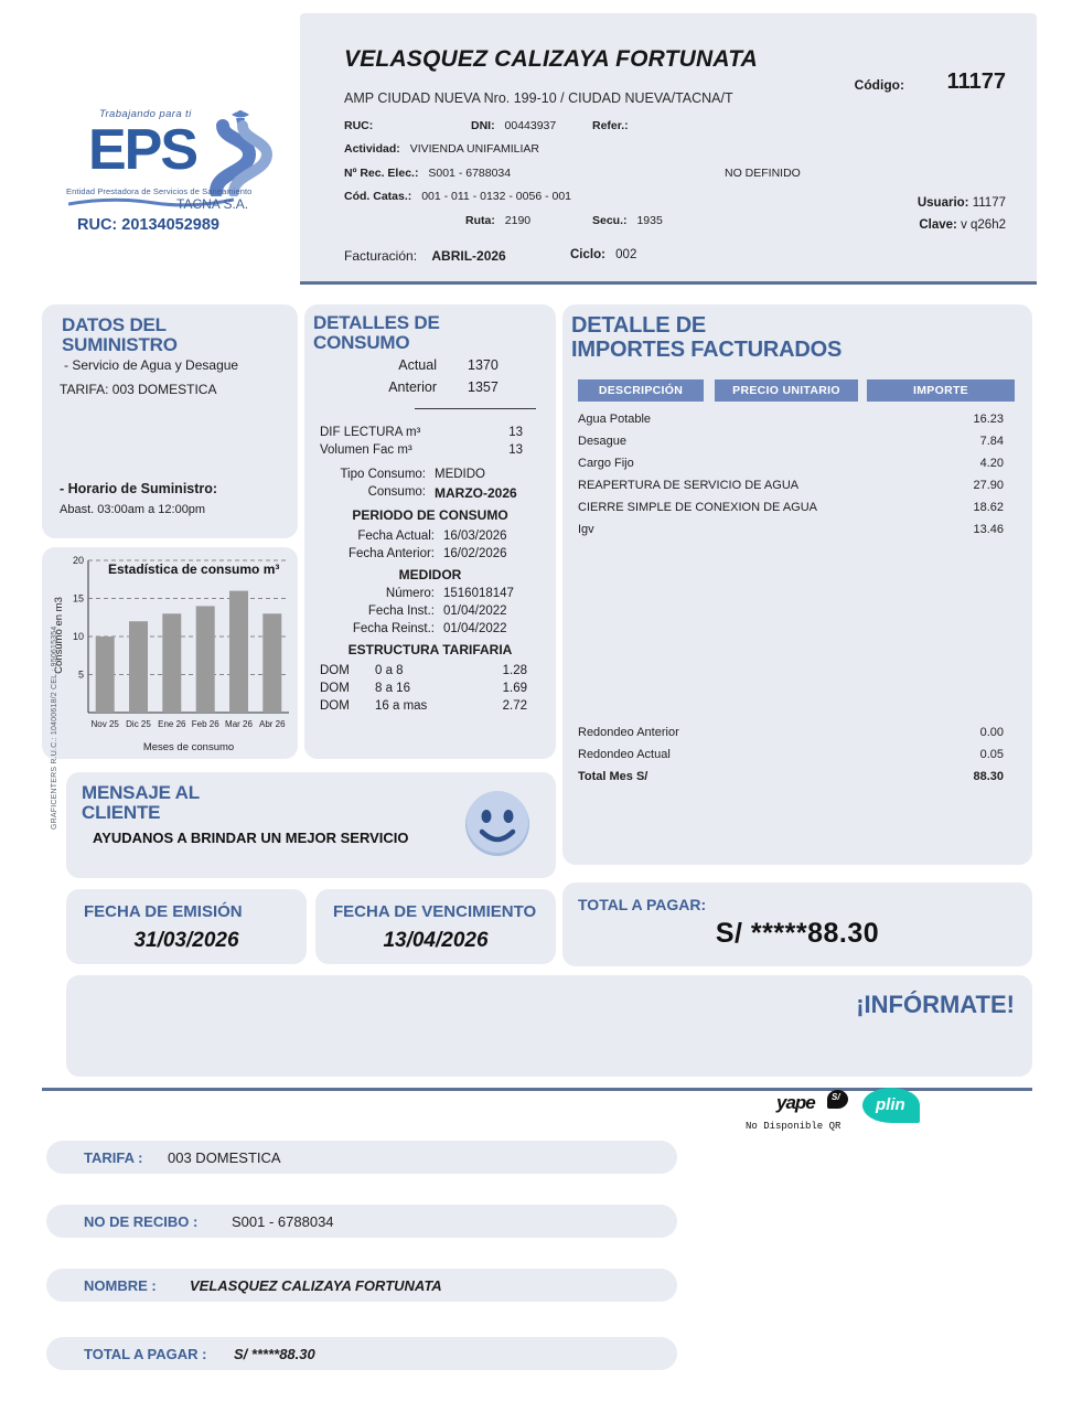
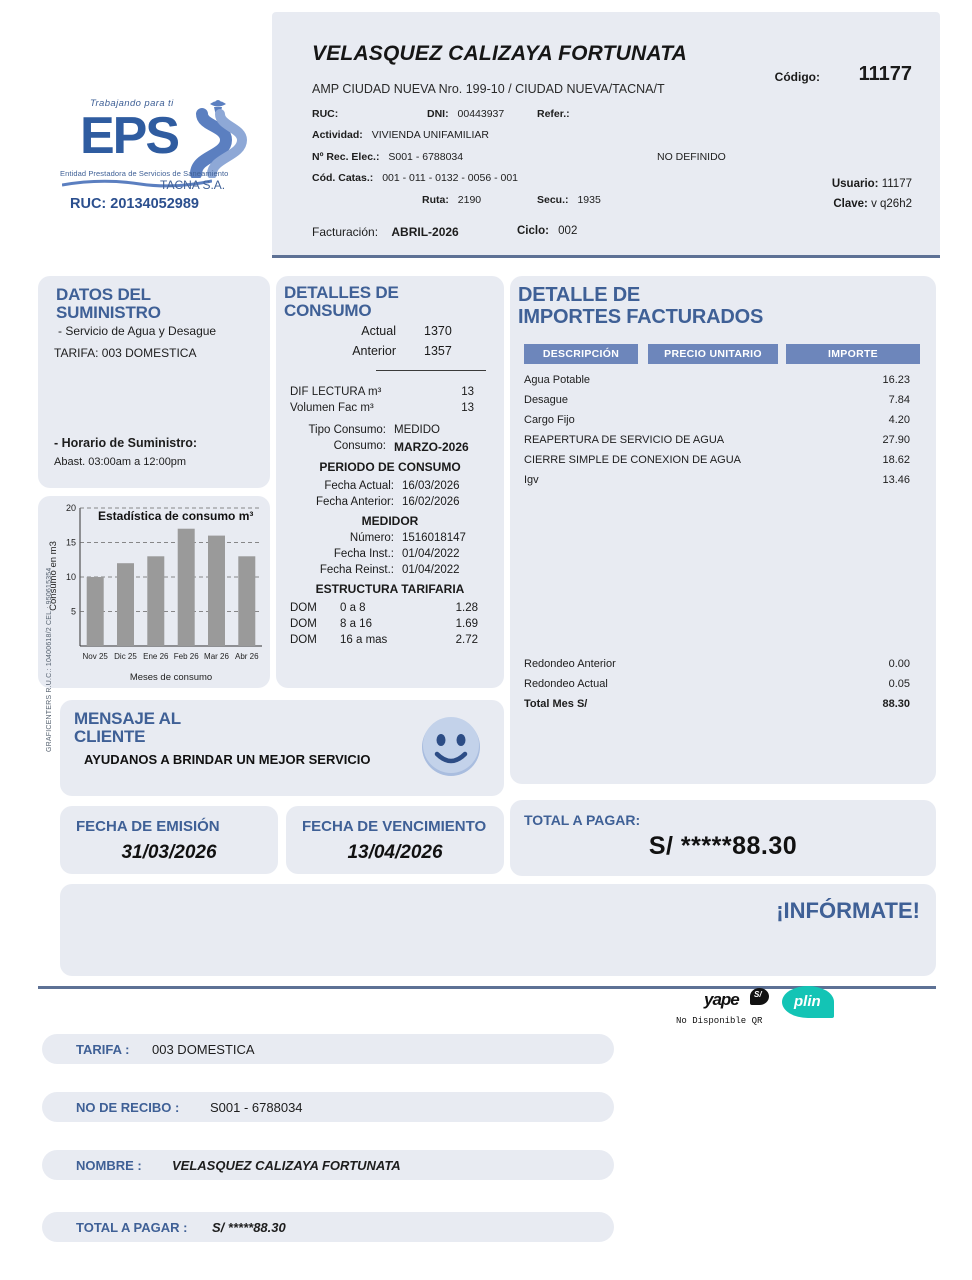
Feb 26: 14 -> 17
